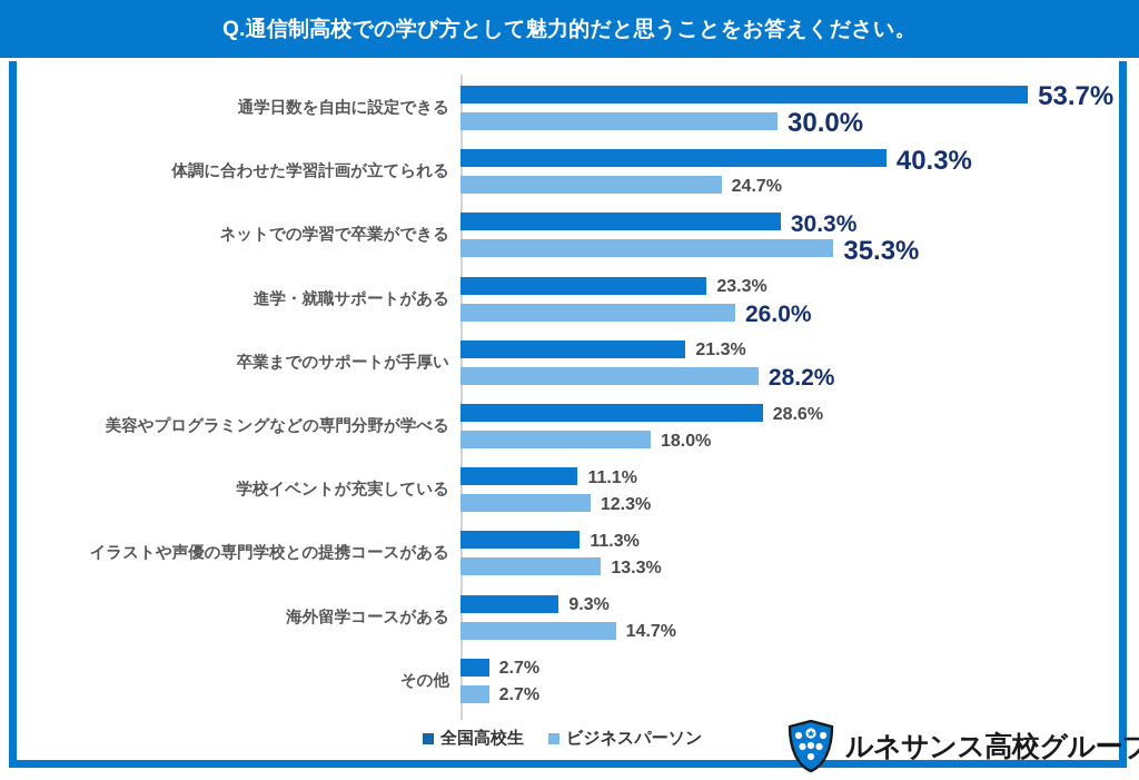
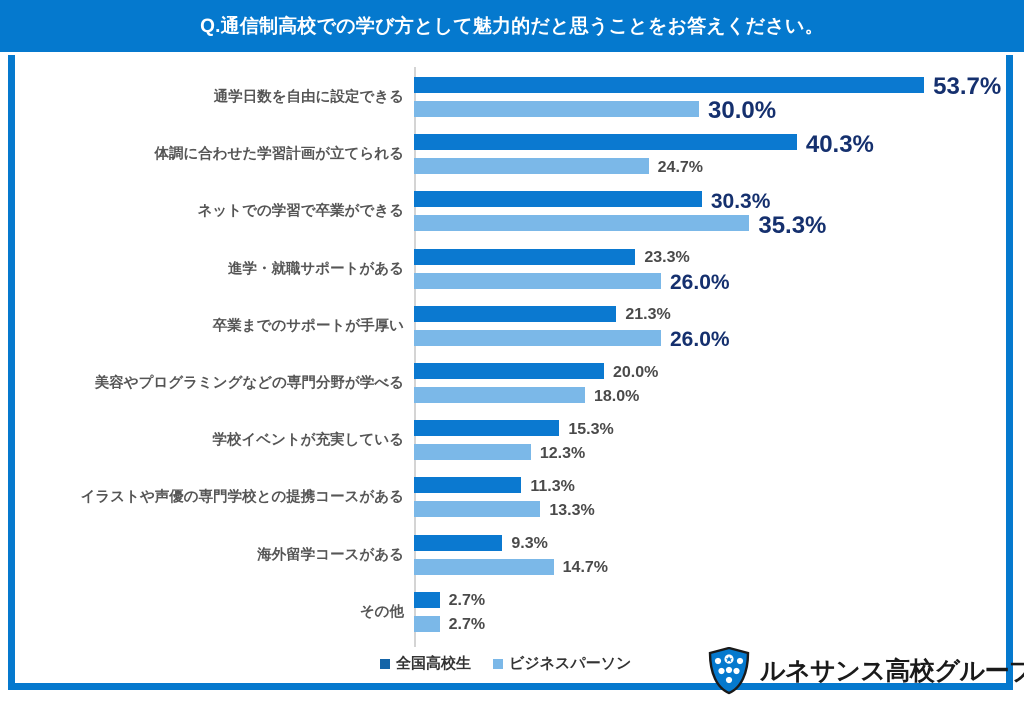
ビジネスパーソン/卒業までのサポートが手厚い: 28.2% -> 26.0%
全国高校生/美容やプログラミングなどの専門分野が学べる: 28.6% -> 20.0%
全国高校生/学校イベントが充実している: 11.1% -> 15.3%
